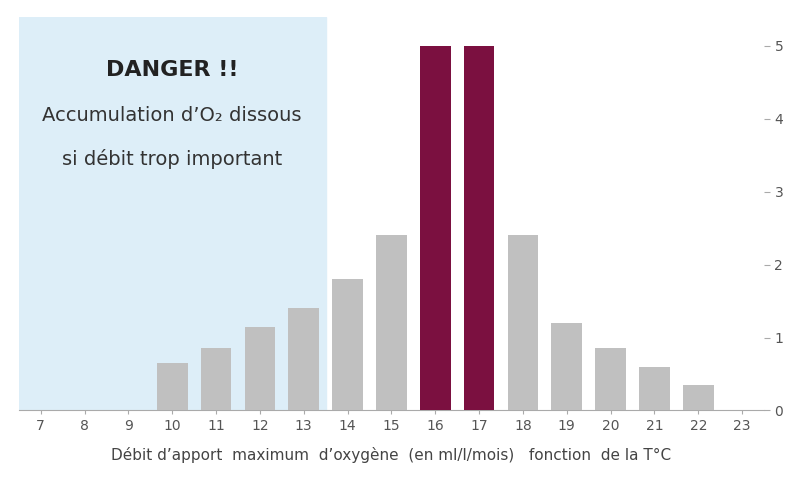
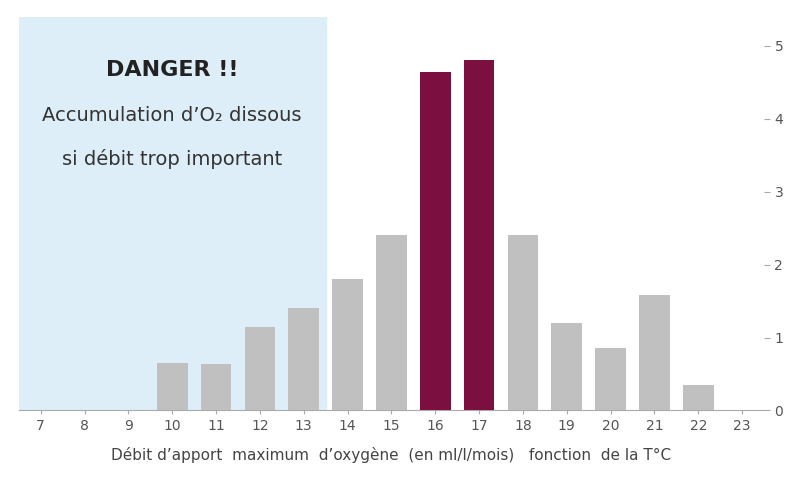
11: 0.85 -> 0.64
16: 5.00 -> 4.64
17: 5.00 -> 4.80
21: 0.60 -> 1.58
